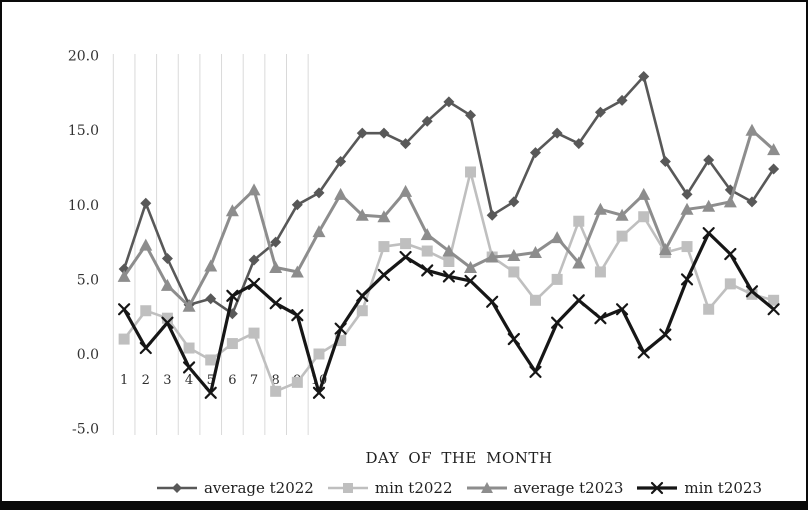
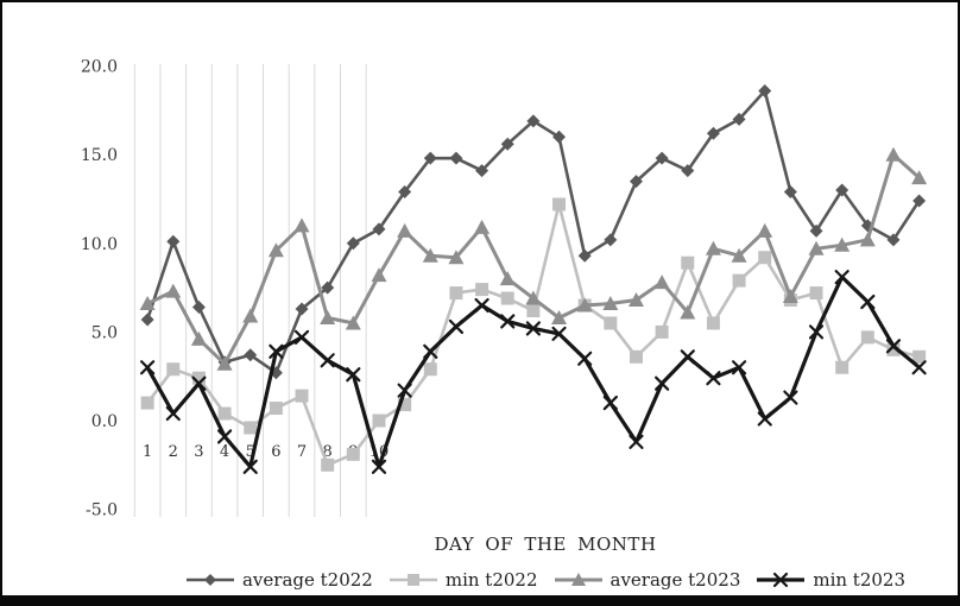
average t2023/1: 5.2 -> 6.6
